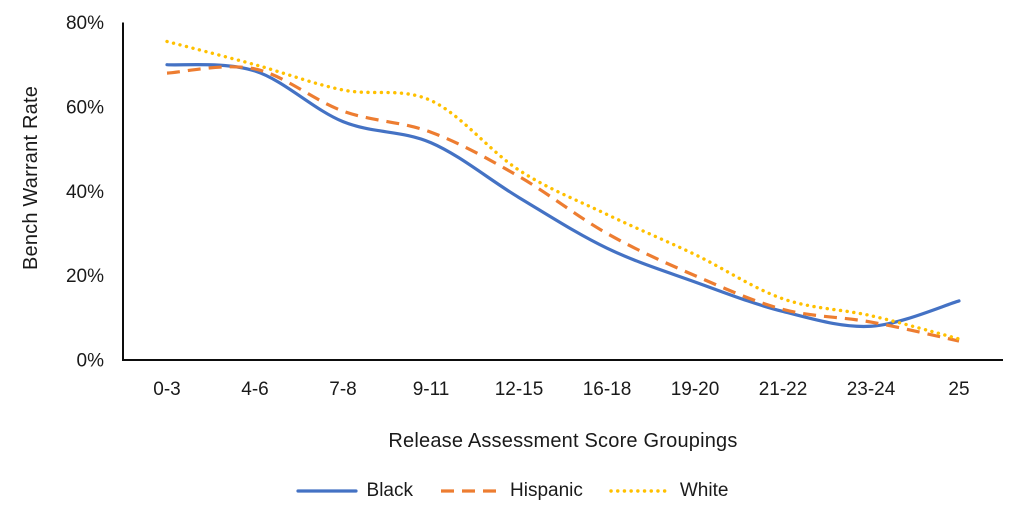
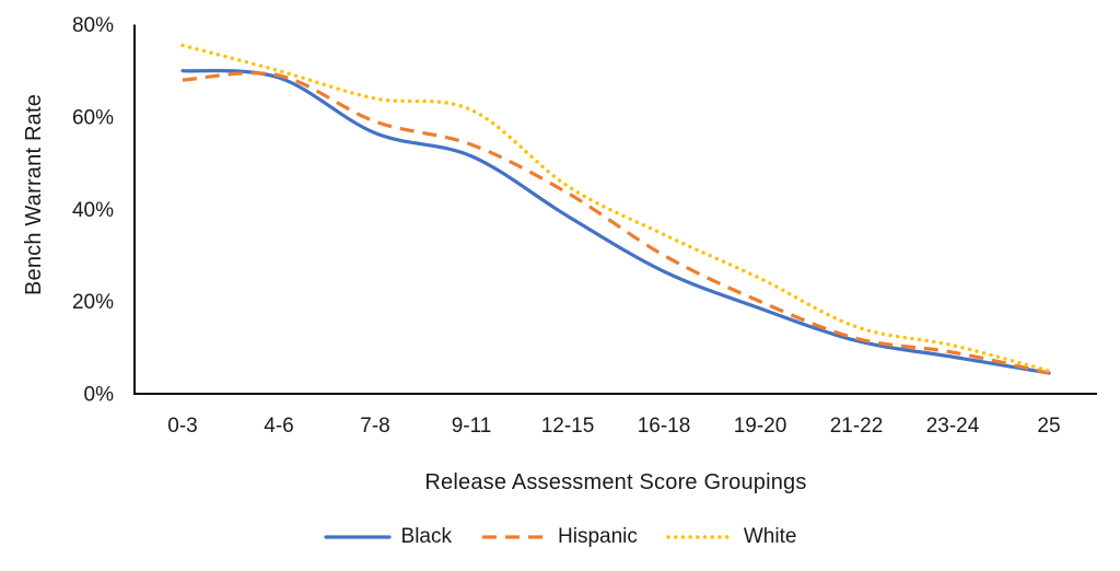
Black/25: 14% -> 4%
